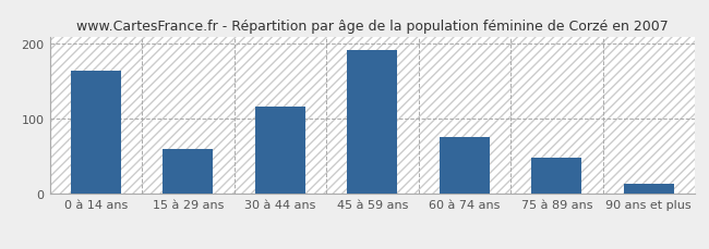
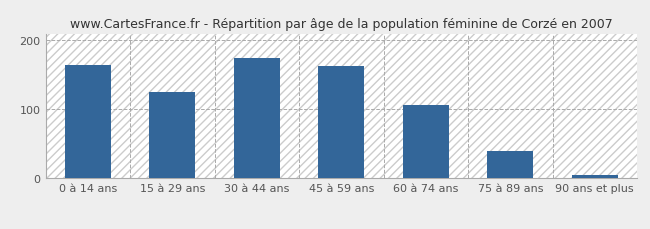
15 à 29 ans: 60 -> 125
30 à 44 ans: 116 -> 175
45 à 59 ans: 192 -> 163
60 à 74 ans: 76 -> 107
75 à 89 ans: 48 -> 40
90 ans et plus: 14 -> 5
